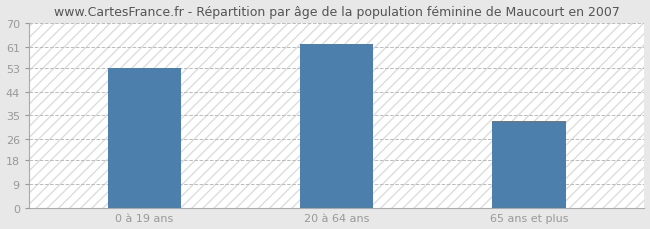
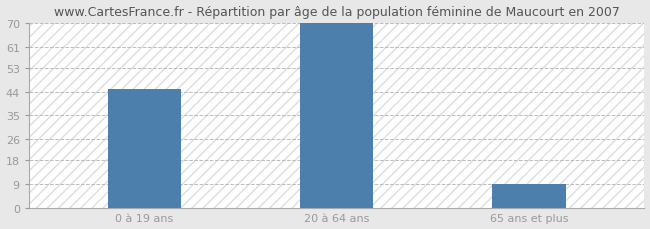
0 à 19 ans: 53 -> 45
20 à 64 ans: 62 -> 70
65 ans et plus: 33 -> 9
